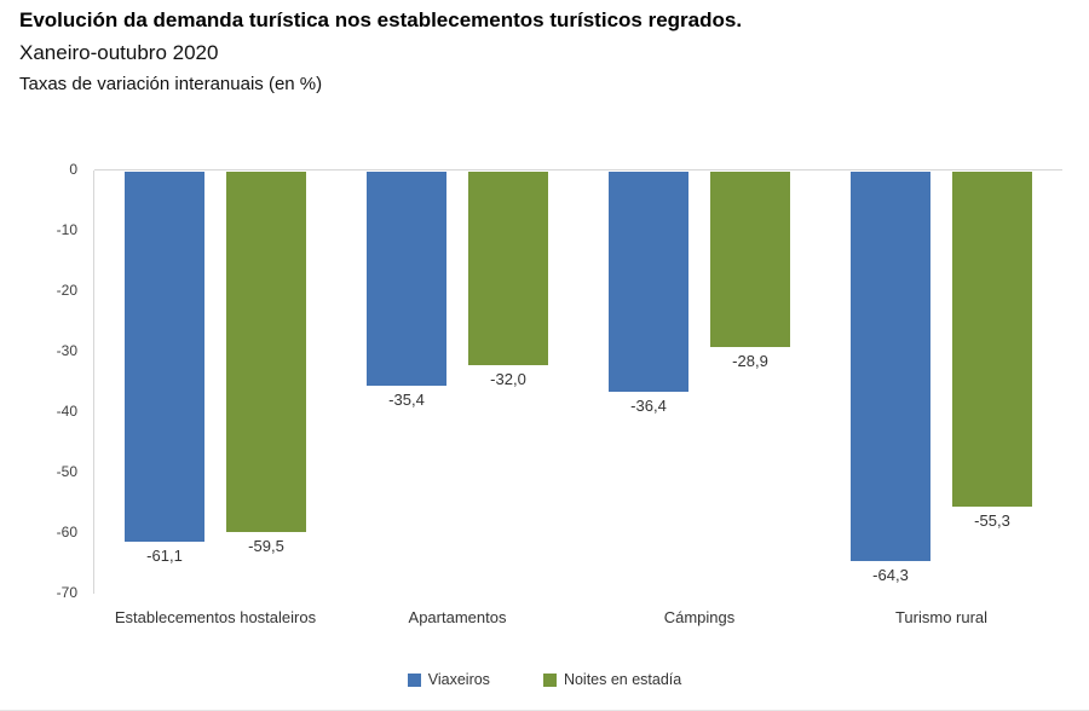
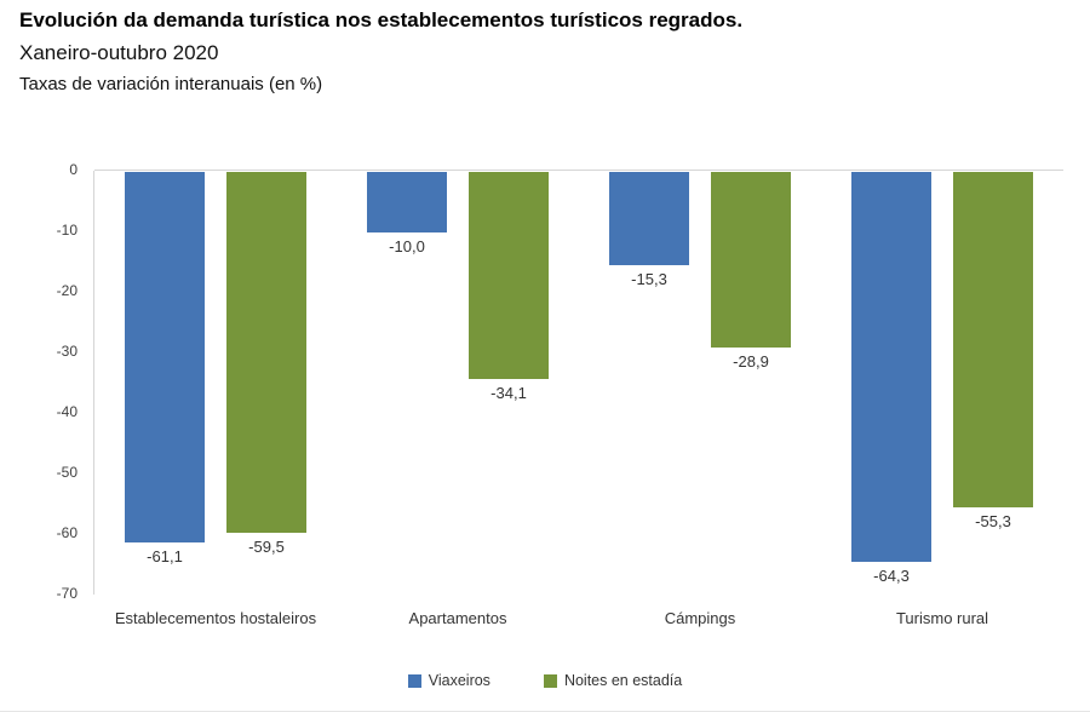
Viaxeiros/Apartamentos: -35,4 -> -10,0
Noites en estadía/Apartamentos: -32,0 -> -34,1
Viaxeiros/Cámpings: -36,4 -> -15,3
